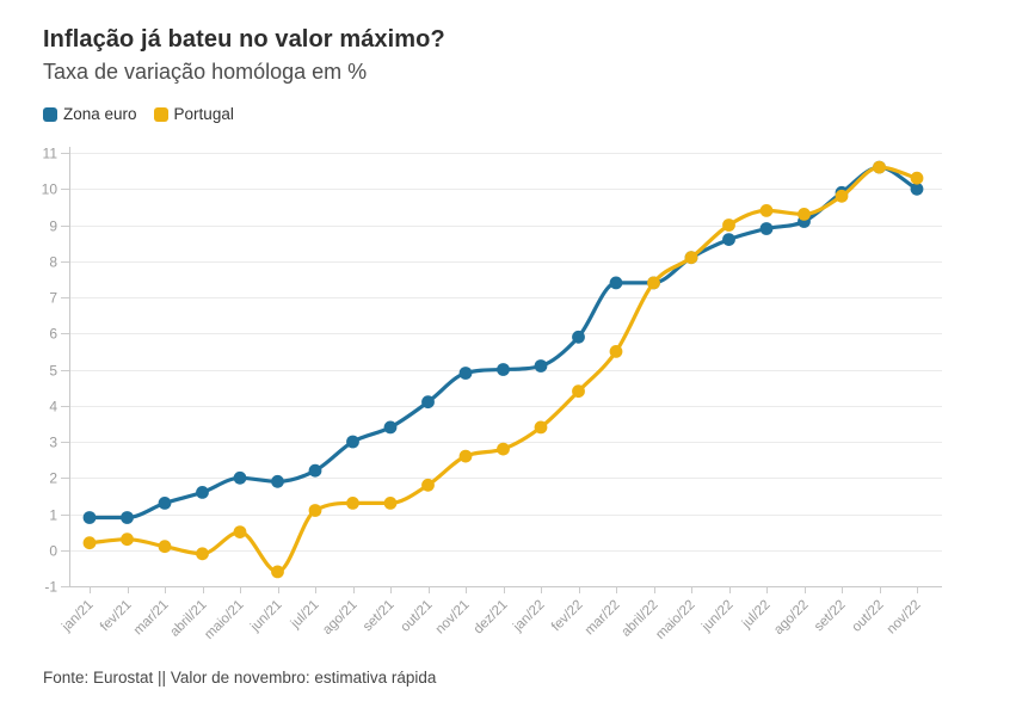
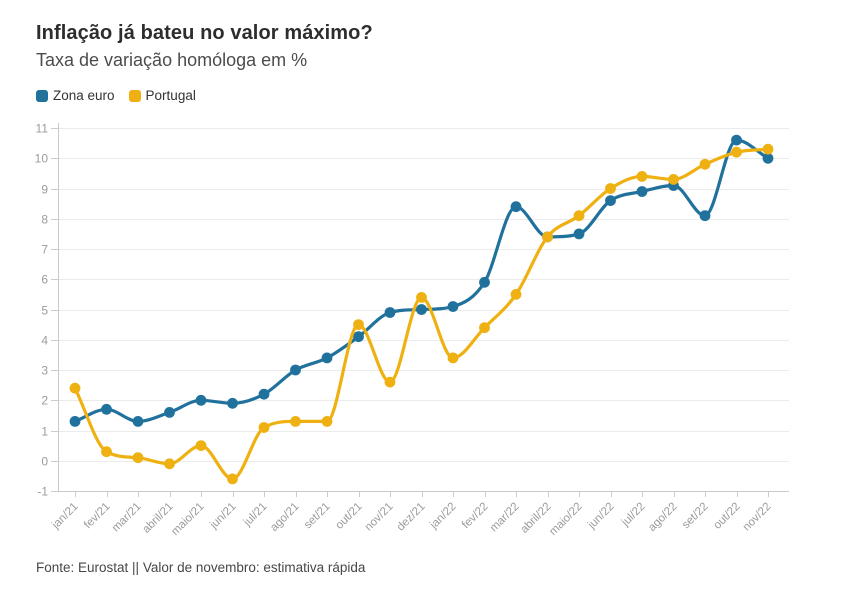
Zona euro/jan/21: 0.9 -> 1.3
Portugal/jan/21: 0.2 -> 2.4
Zona euro/fev/21: 0.9 -> 1.7
Portugal/out/21: 1.8 -> 4.5
Portugal/dez/21: 2.8 -> 5.4
Zona euro/mar/22: 7.4 -> 8.4
Zona euro/maio/22: 8.1 -> 7.5
Zona euro/set/22: 9.9 -> 8.1
Portugal/out/22: 10.6 -> 10.2
